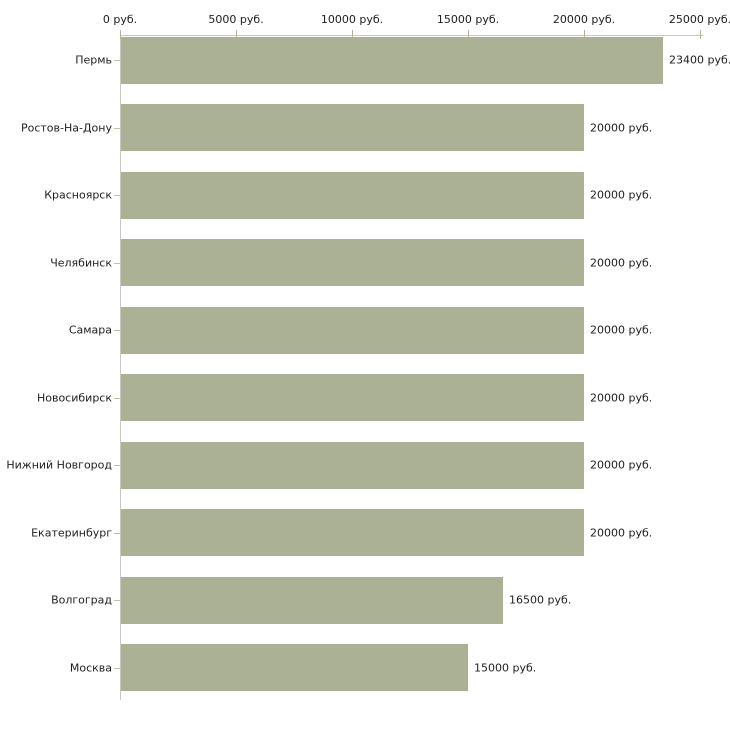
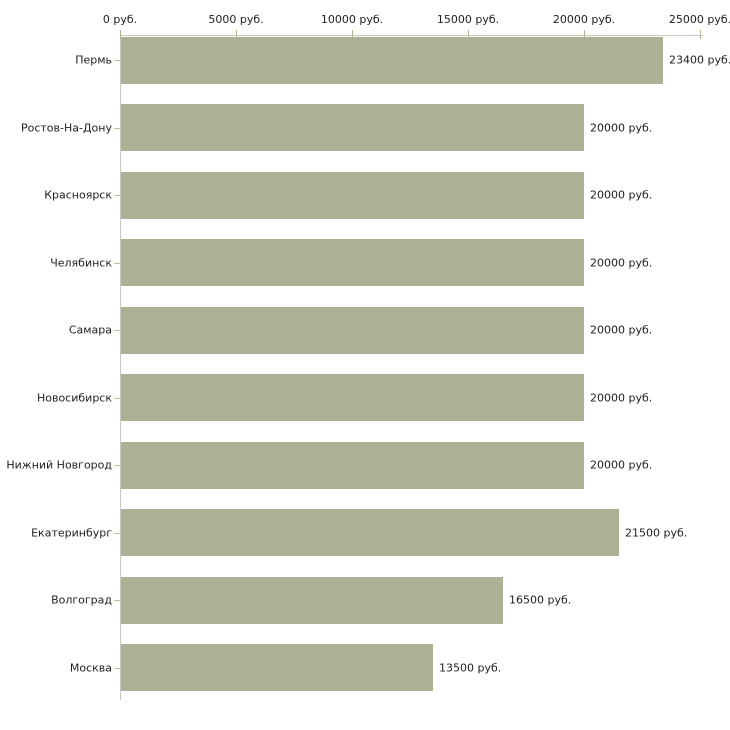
Екатеринбург: 20000 -> 21500
Москва: 15000 -> 13500
